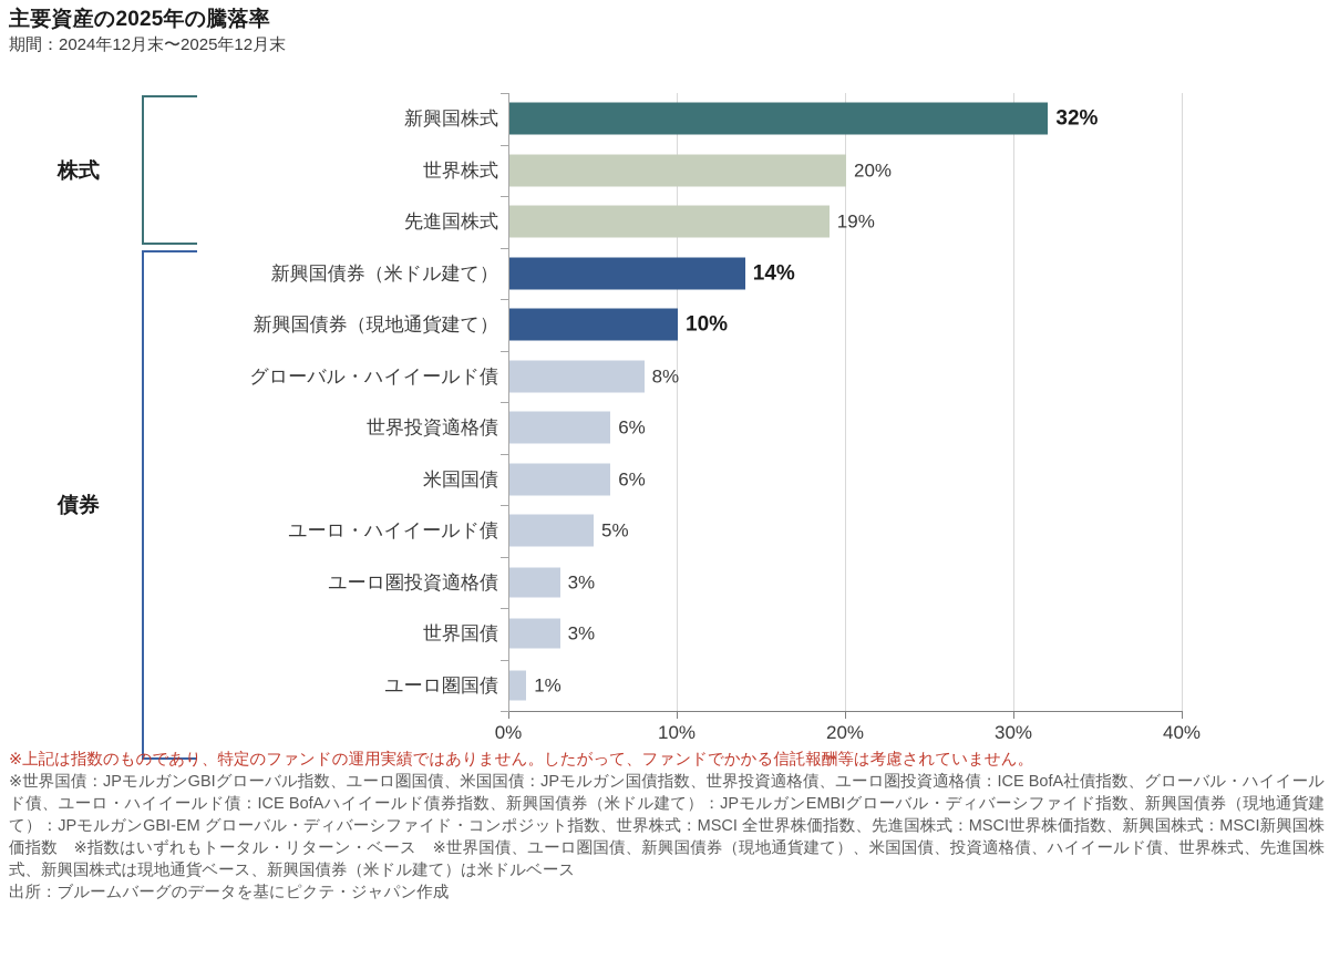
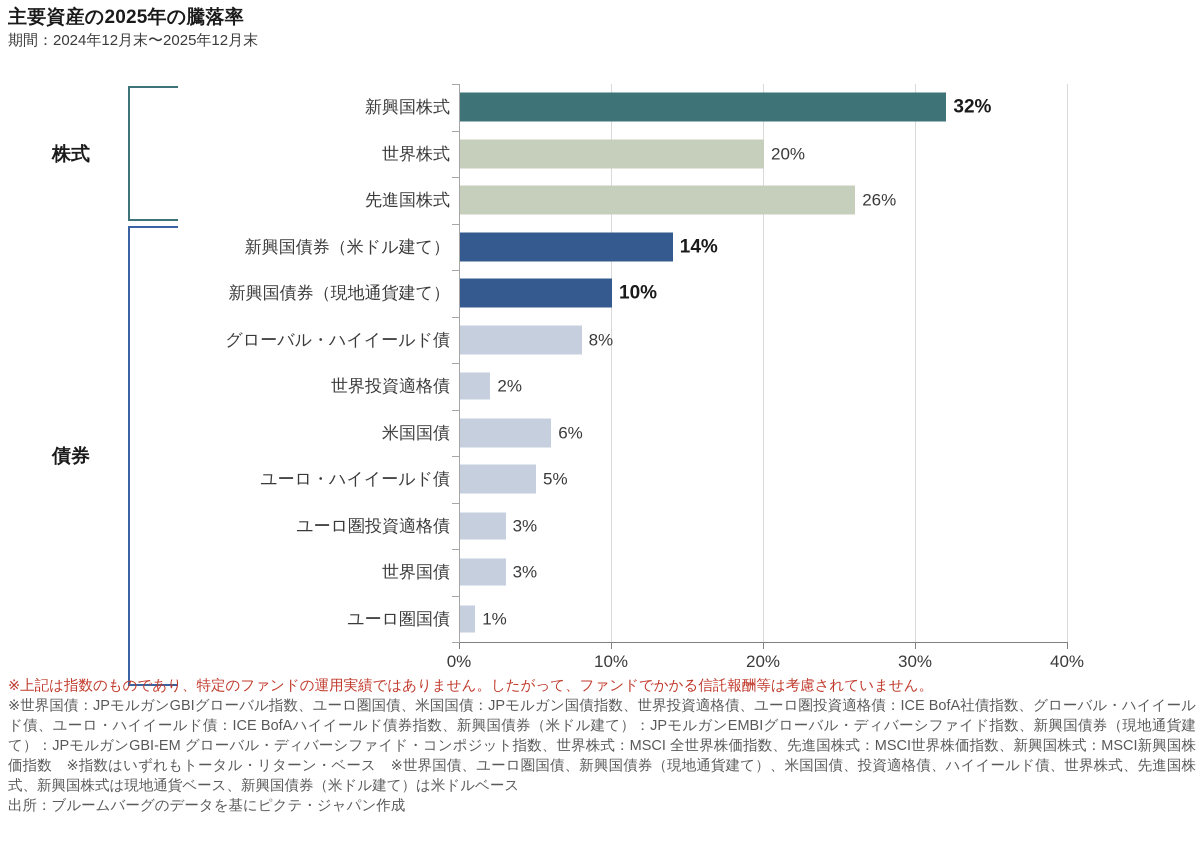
先進国株式: 19% -> 26%
世界投資適格債: 6% -> 2%
